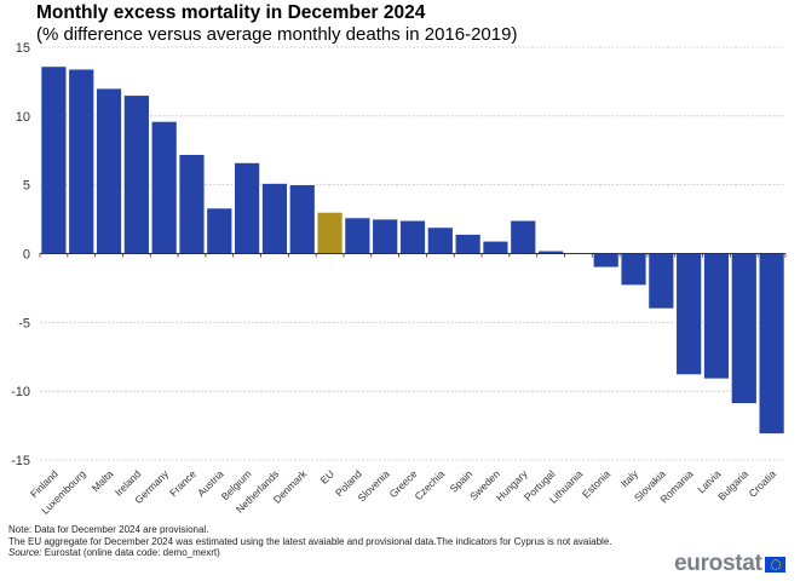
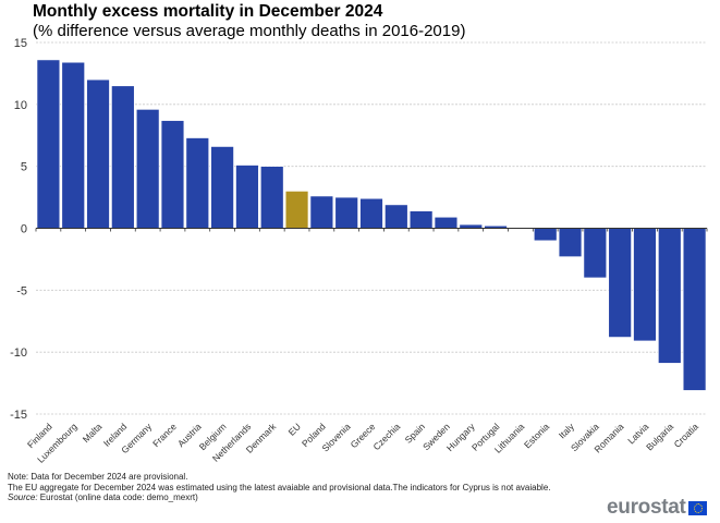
France: 7.2 -> 8.7
Austria: 3.3 -> 7.3
Hungary: 2.4 -> 0.3
